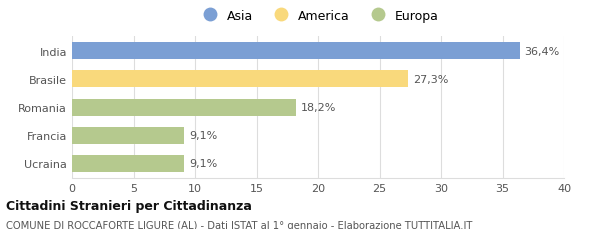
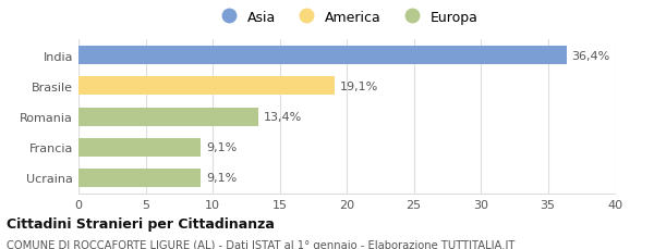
Brasile: 27,3% -> 19,1%
Romania: 18,2% -> 13,4%
